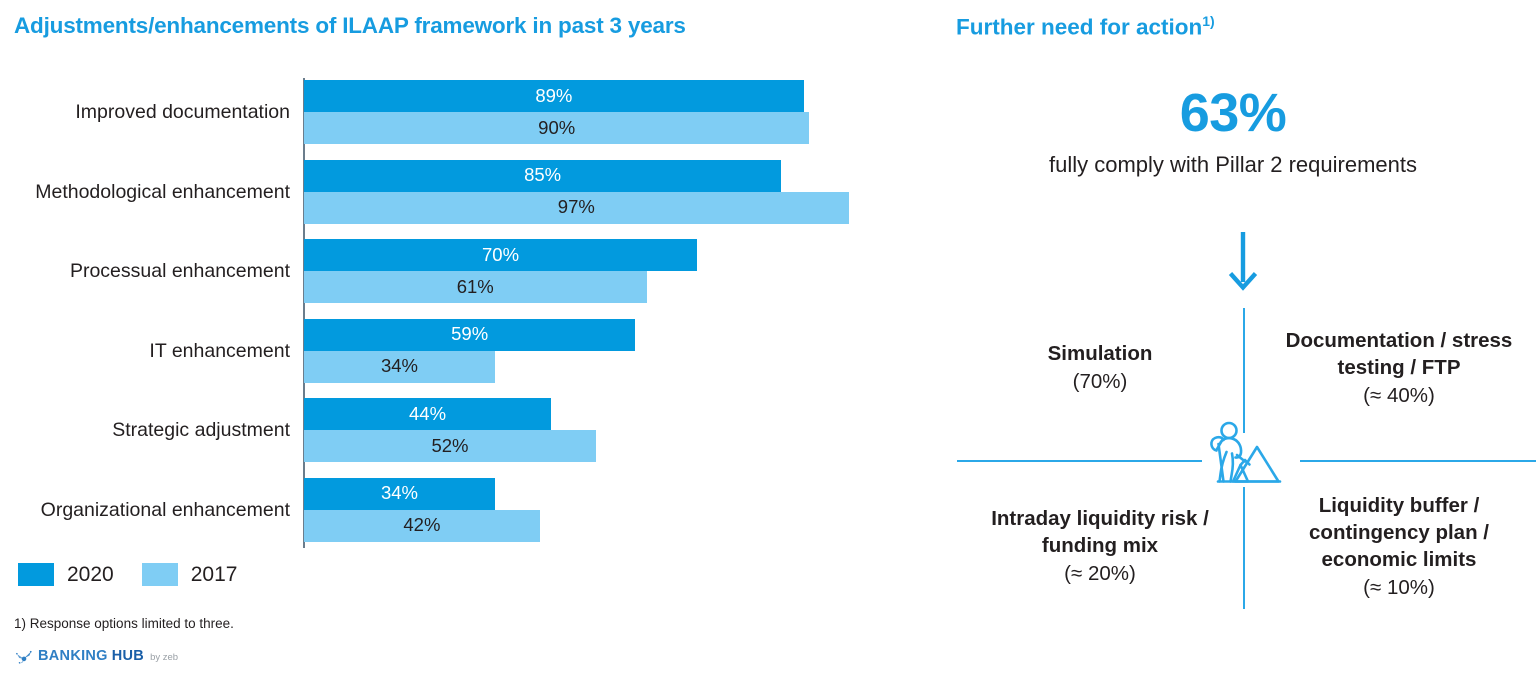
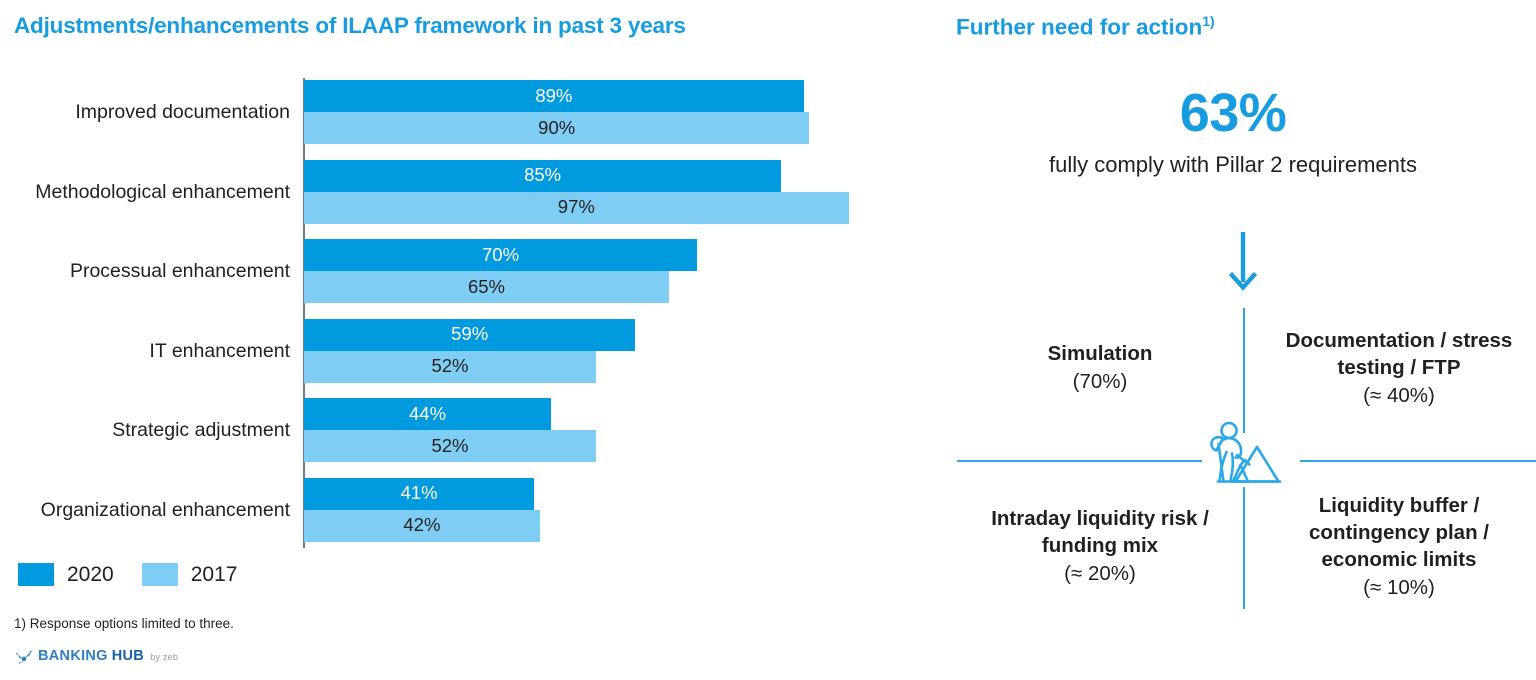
2017/Processual enhancement: 61% -> 65%
2017/IT enhancement: 34% -> 52%
2020/Organizational enhancement: 34% -> 41%
